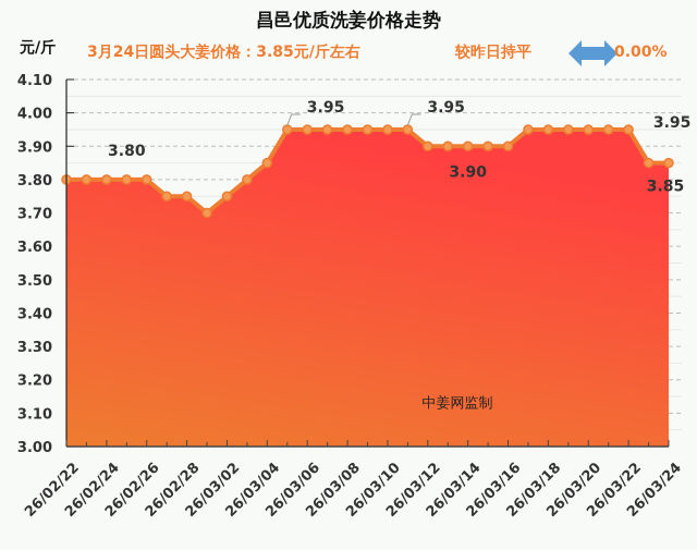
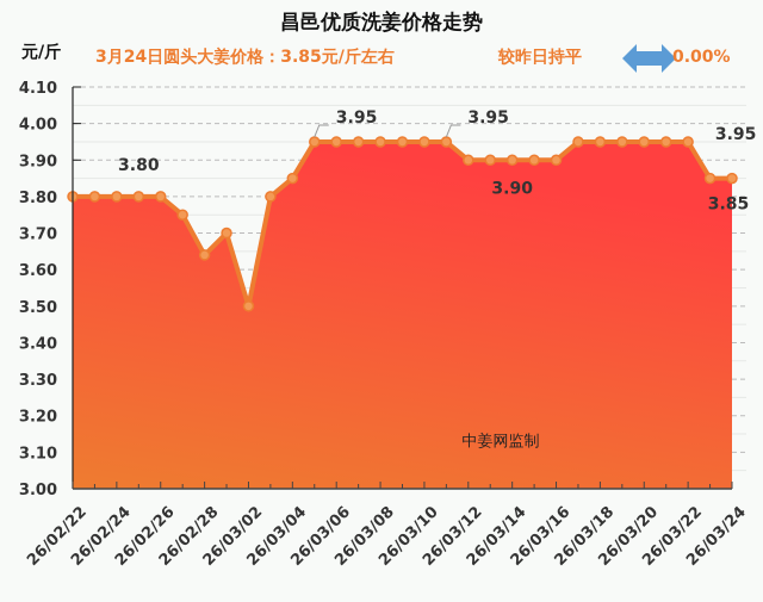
26/02/28: 3.75 -> 3.64
26/03/02: 3.75 -> 3.50
